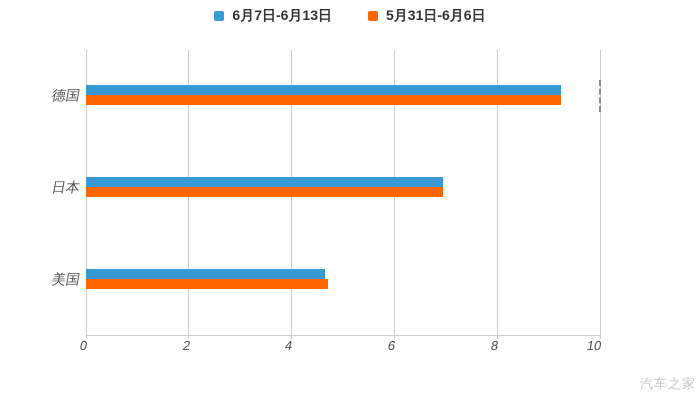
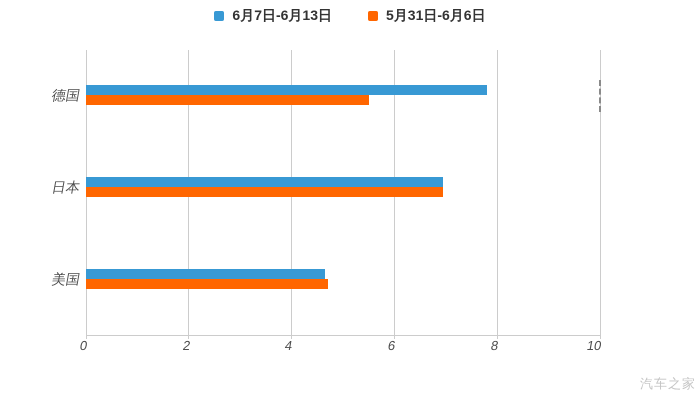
6月7日-6月13日/德国: 9.2 -> 7.8
5月31日-6月6日/德国: 9.2 -> 5.5
